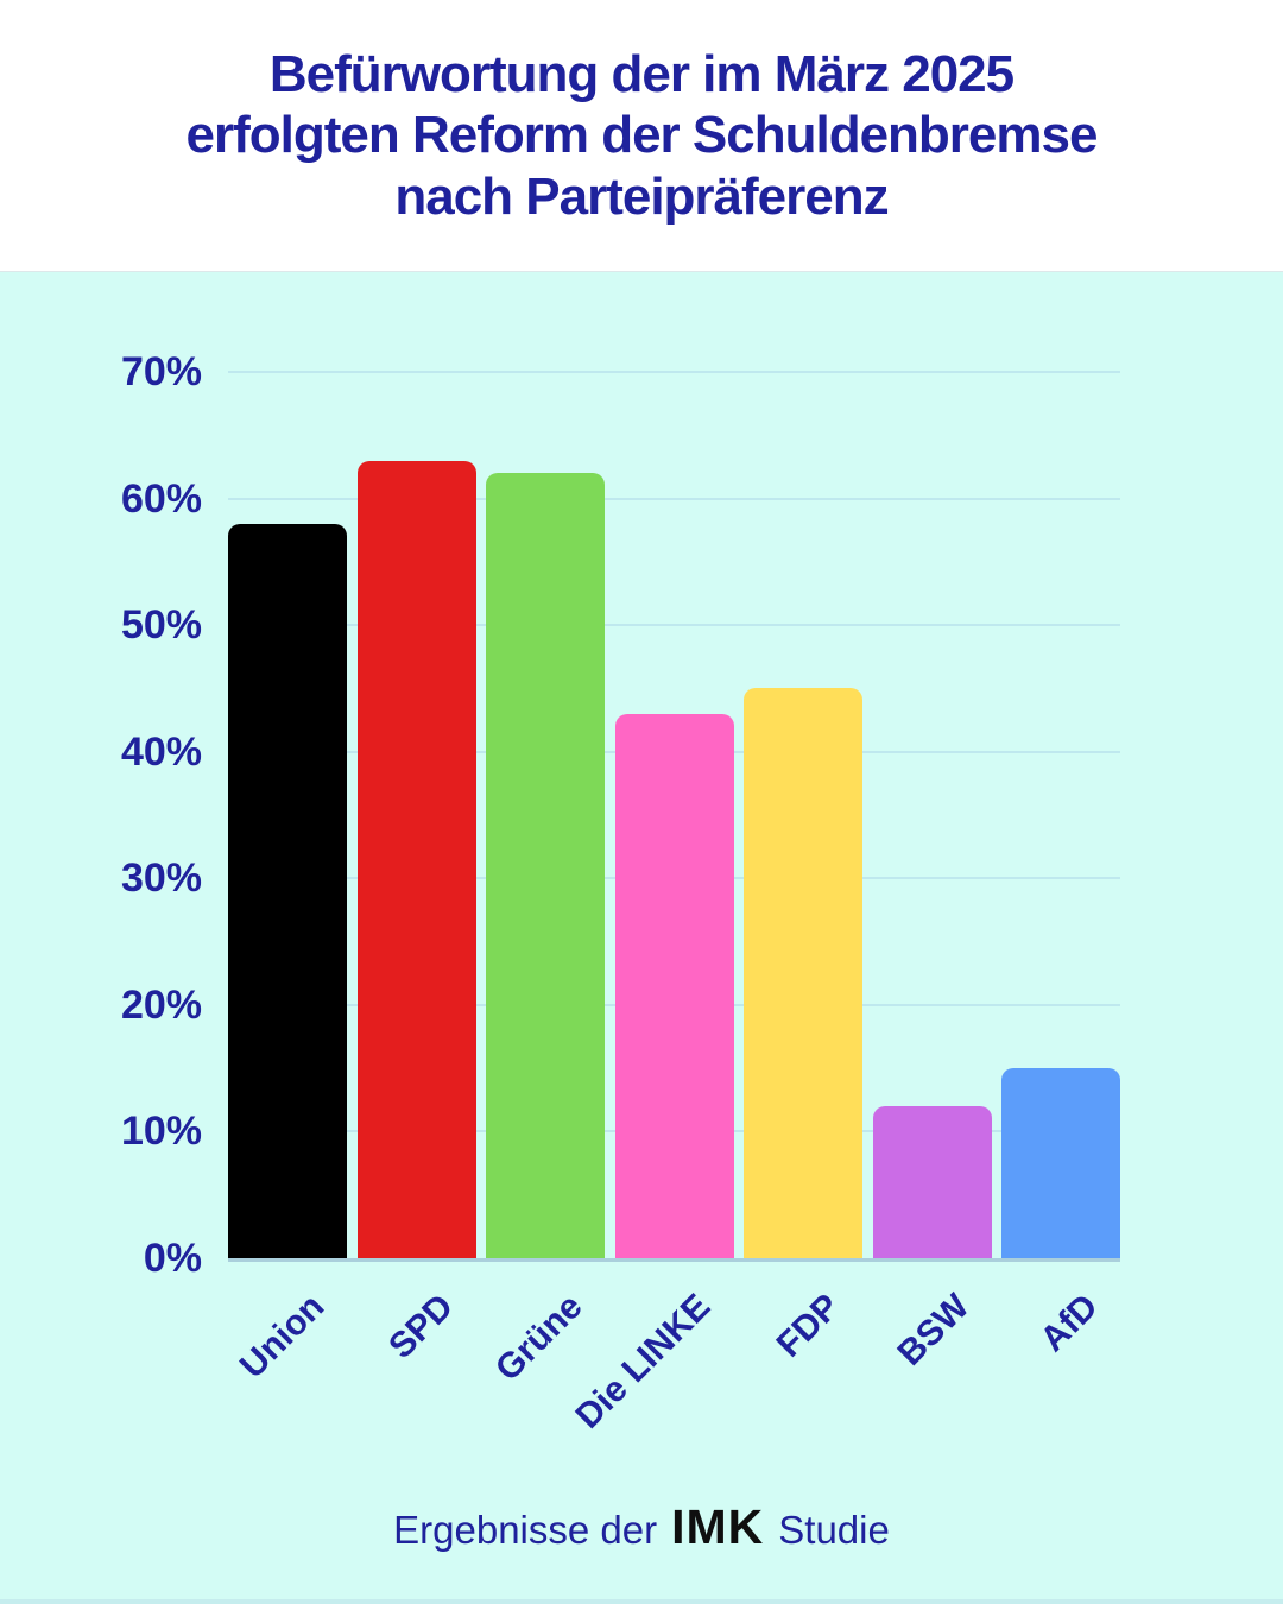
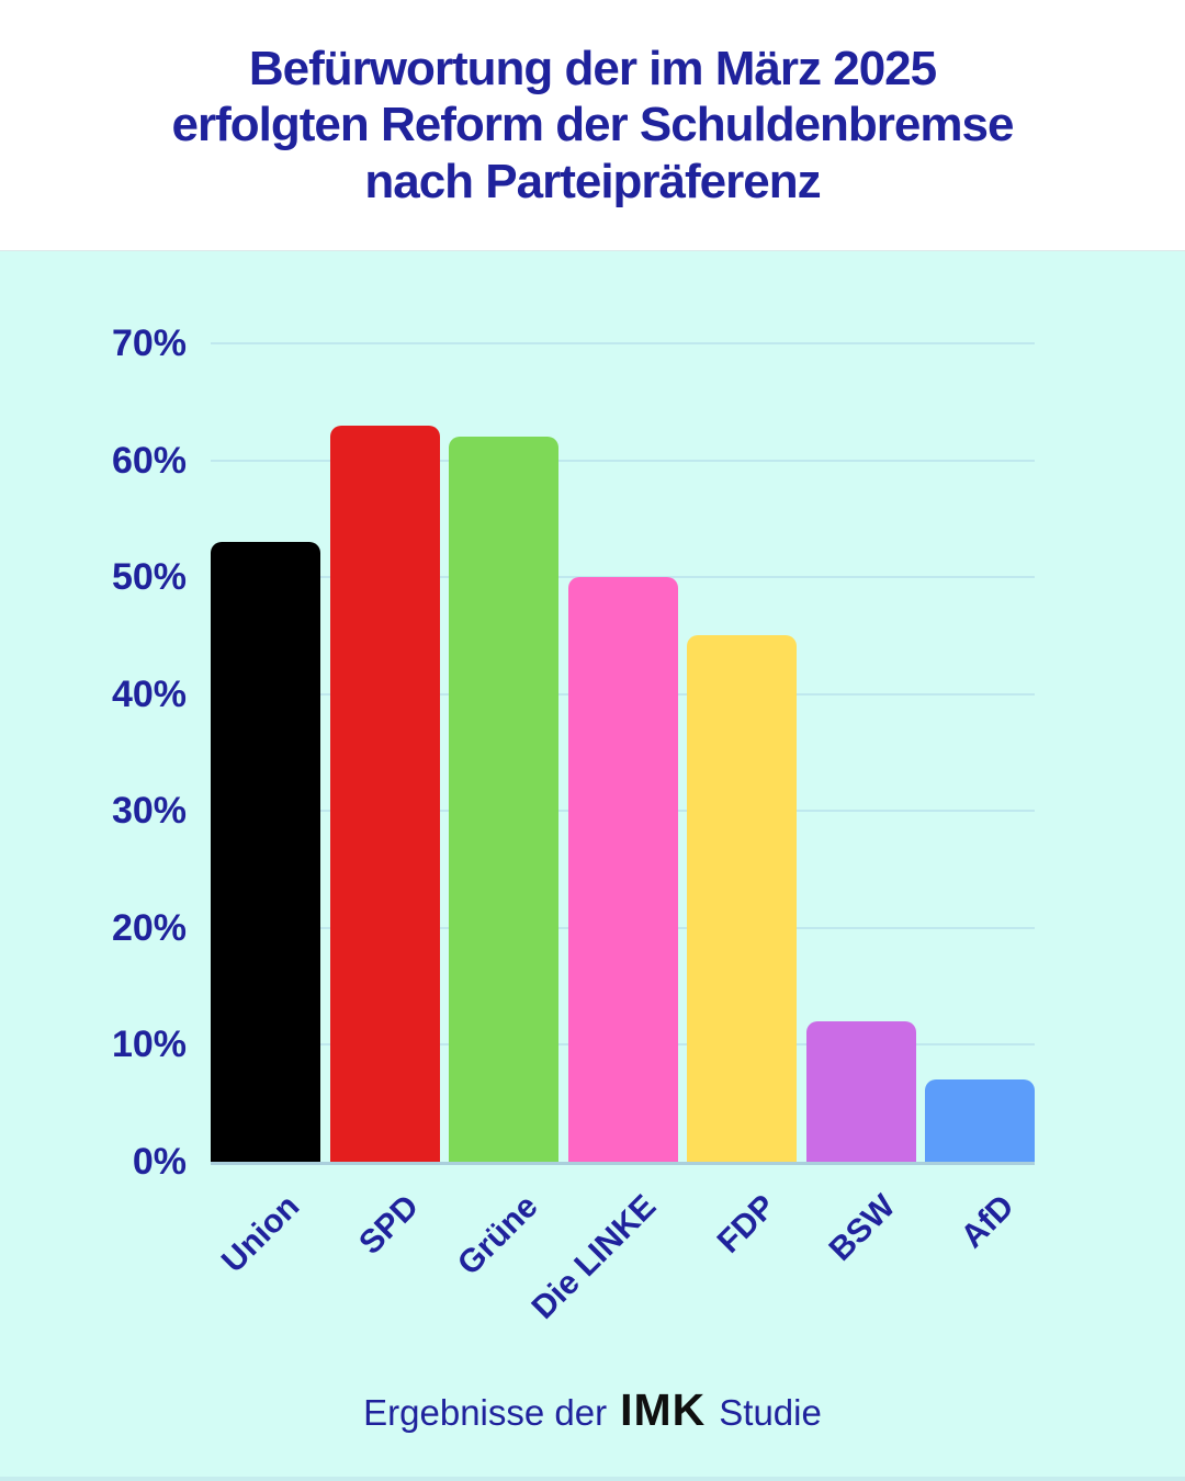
Union: 58% -> 53%
Die LINKE: 43% -> 50%
AfD: 15% -> 7%
